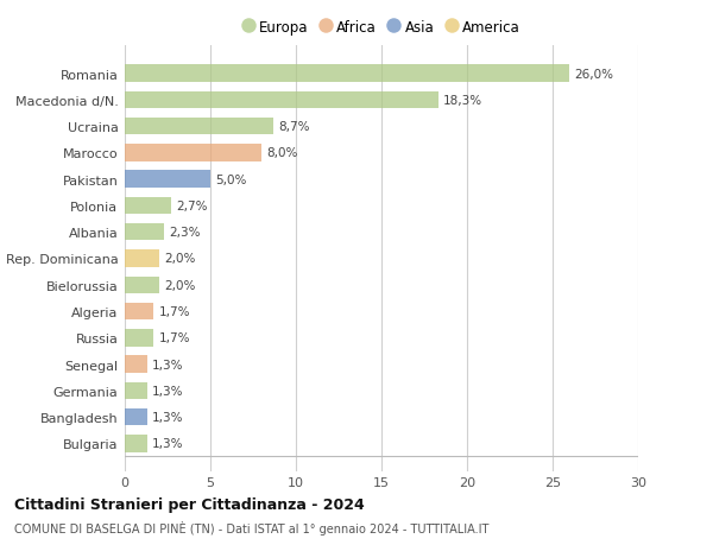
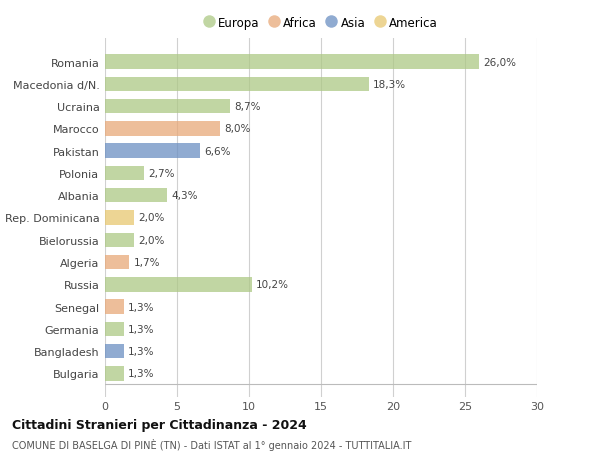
Pakistan: 5,0% -> 6,6%
Albania: 2,3% -> 4,3%
Russia: 1,7% -> 10,2%
